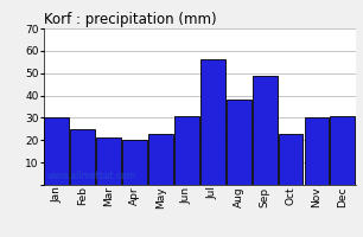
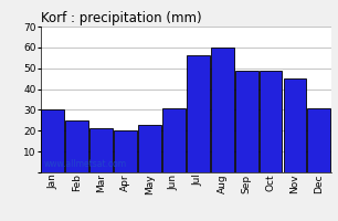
Aug: 38 -> 60
Oct: 23 -> 49
Nov: 30 -> 45
